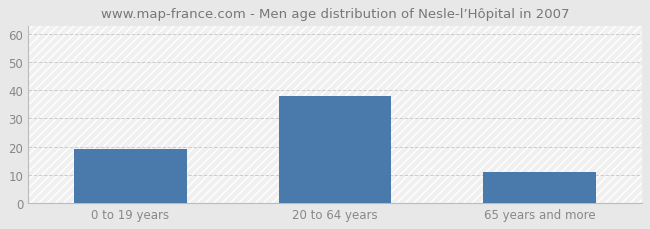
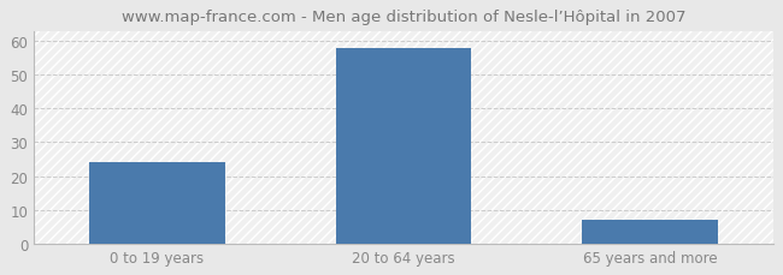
0 to 19 years: 19 -> 24
20 to 64 years: 38 -> 58
65 years and more: 11 -> 7
